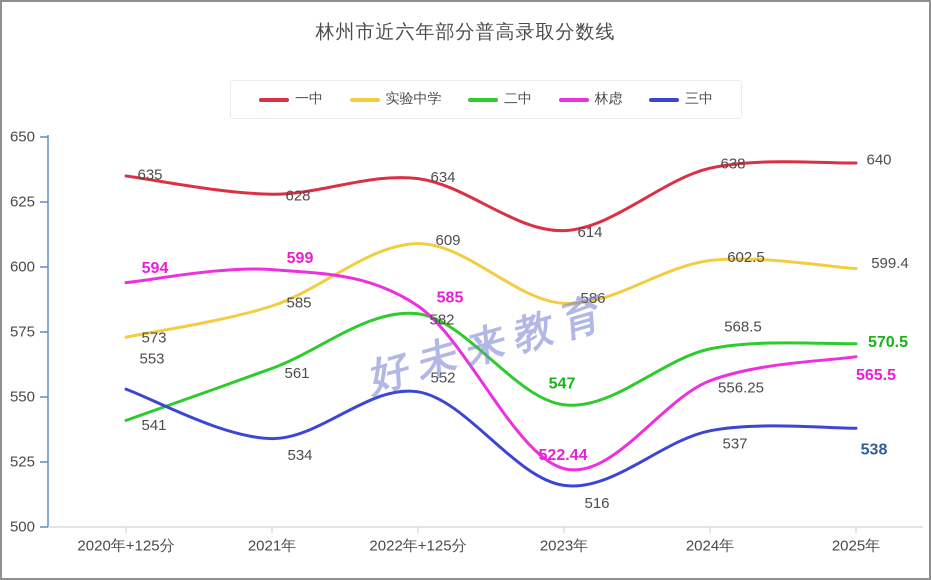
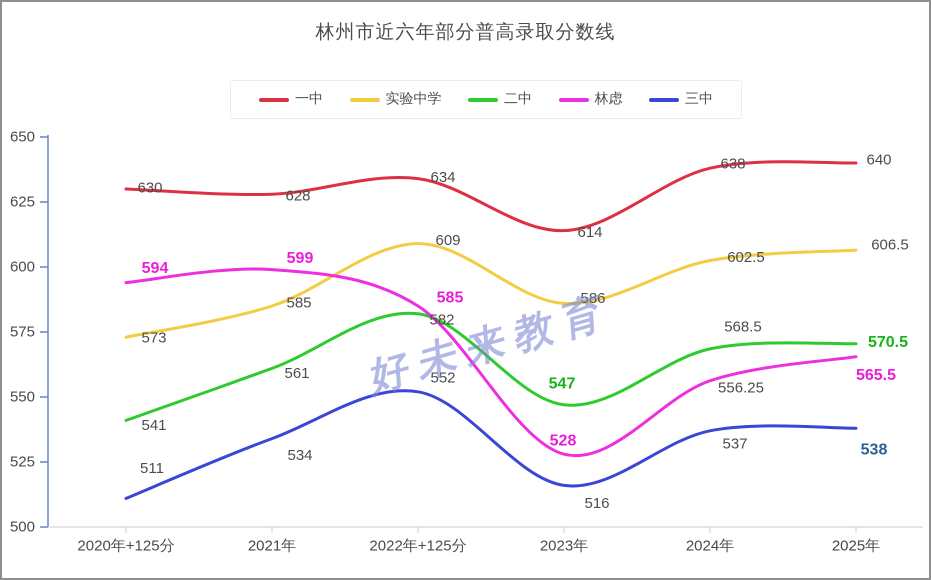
一中/2020年+125分: 635 -> 630
三中/2020年+125分: 553 -> 511
林虑/2023年: 522.44 -> 528
实验中学/2025年: 599.4 -> 606.5
